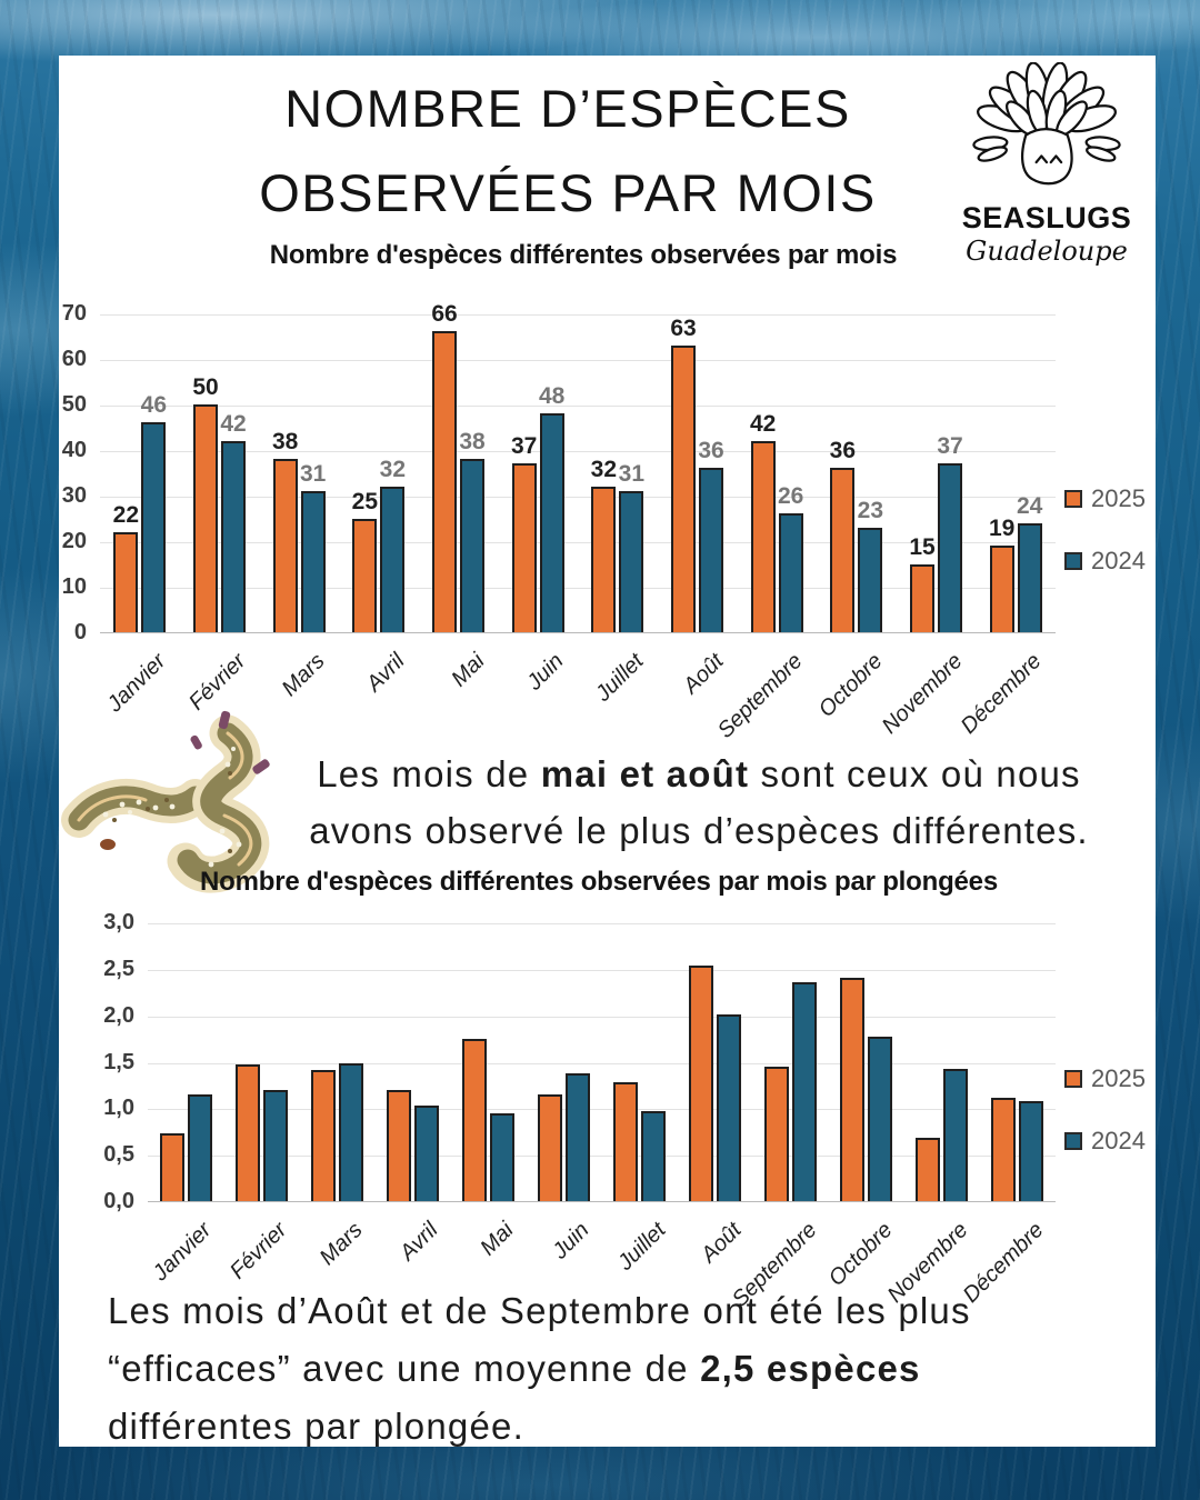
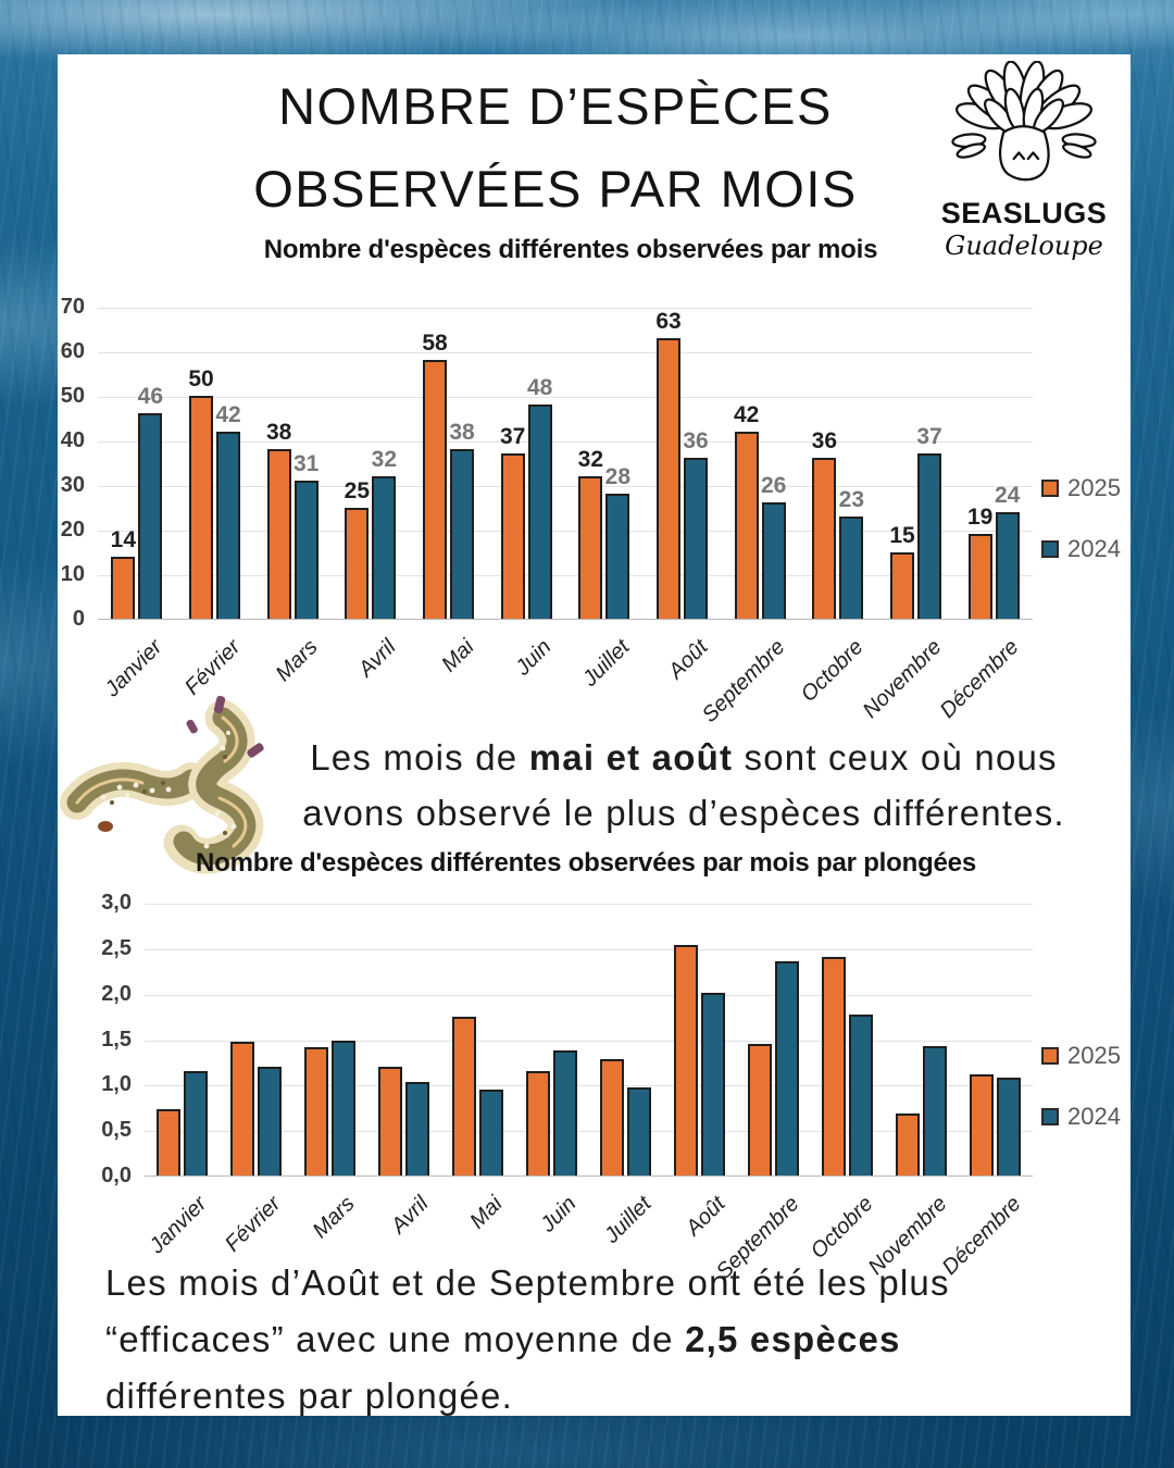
Nombre d'espèces différentes observées par mois/2025/Janvier: 22 -> 14
Nombre d'espèces différentes observées par mois/2025/Mai: 66 -> 58
Nombre d'espèces différentes observées par mois/2024/Juillet: 31 -> 28
